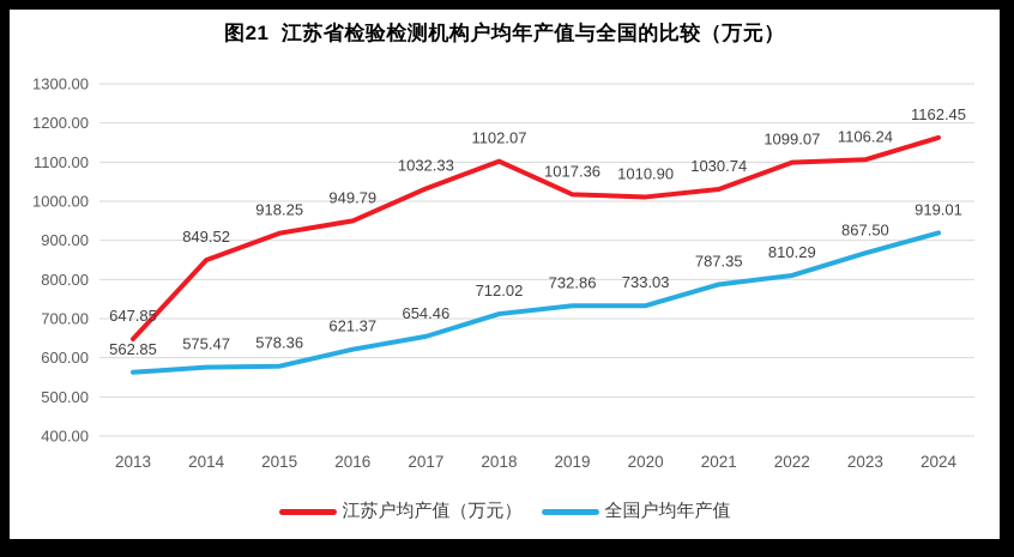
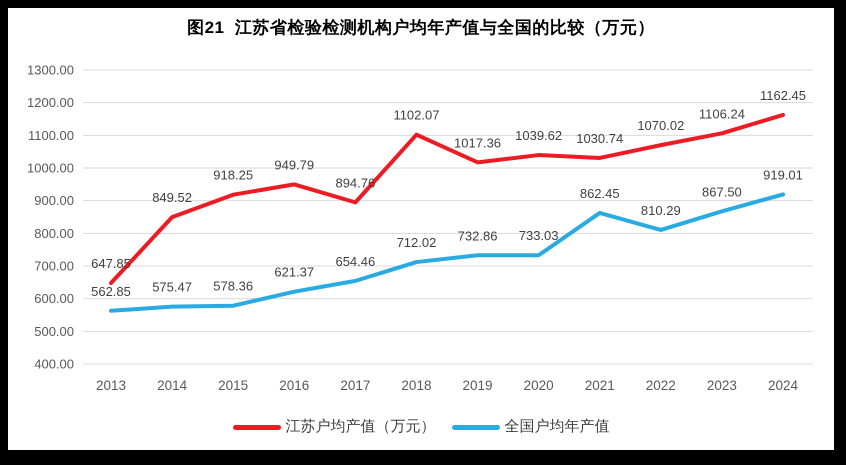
江苏户均产值（万元）/2017: 1032.33 -> 894.76
江苏户均产值（万元）/2020: 1010.90 -> 1039.62
全国户均年产值/2021: 787.35 -> 862.45
江苏户均产值（万元）/2022: 1099.07 -> 1070.02
